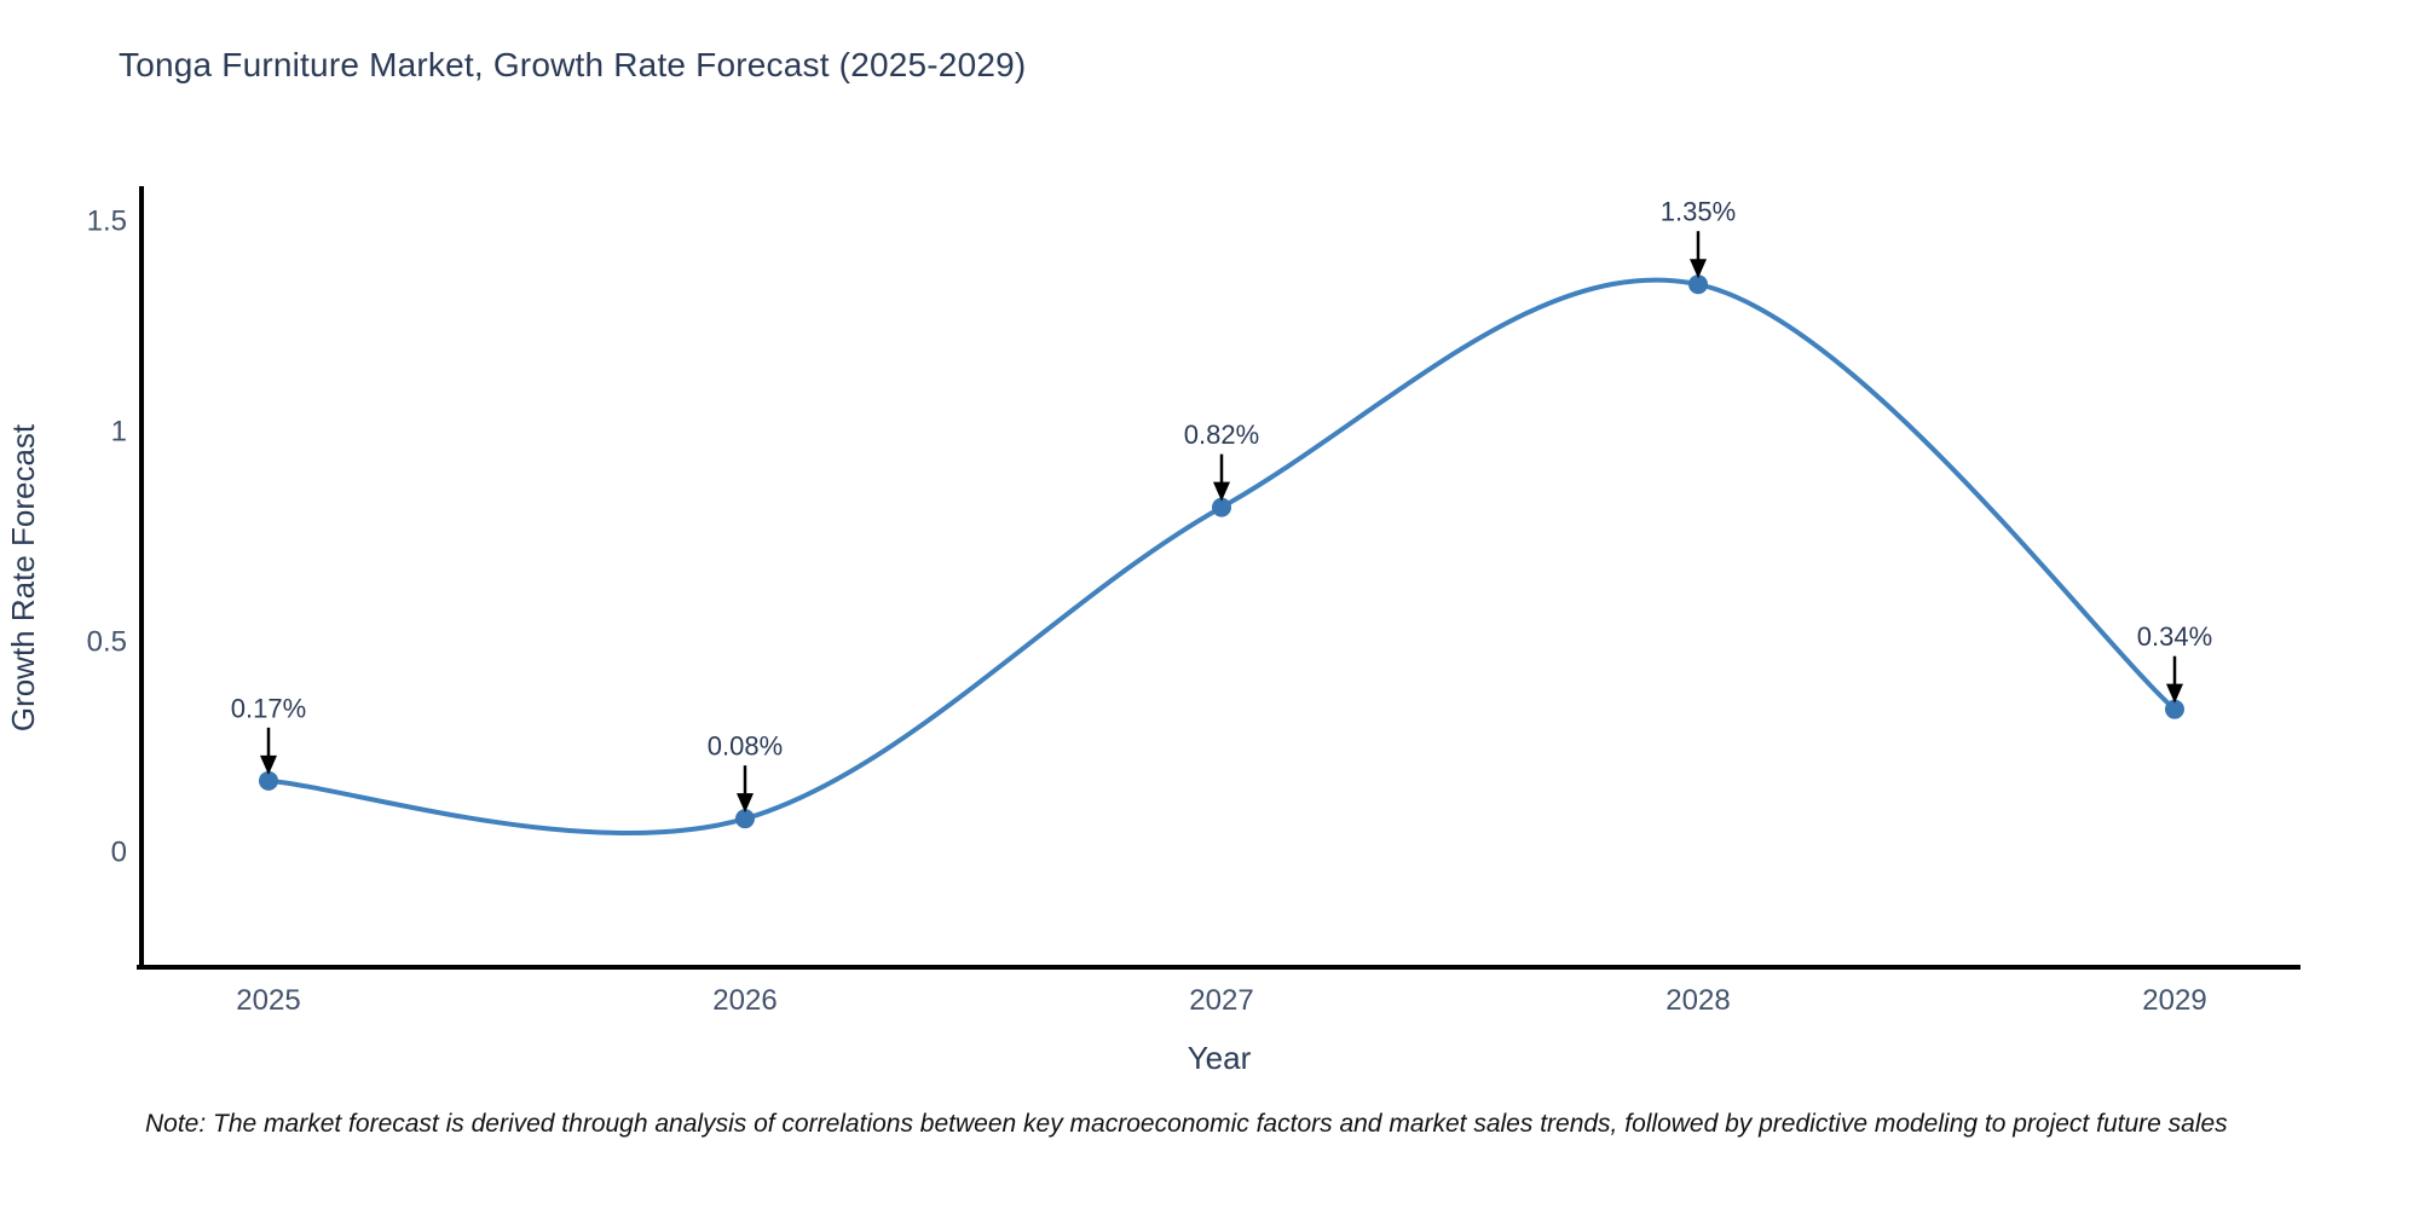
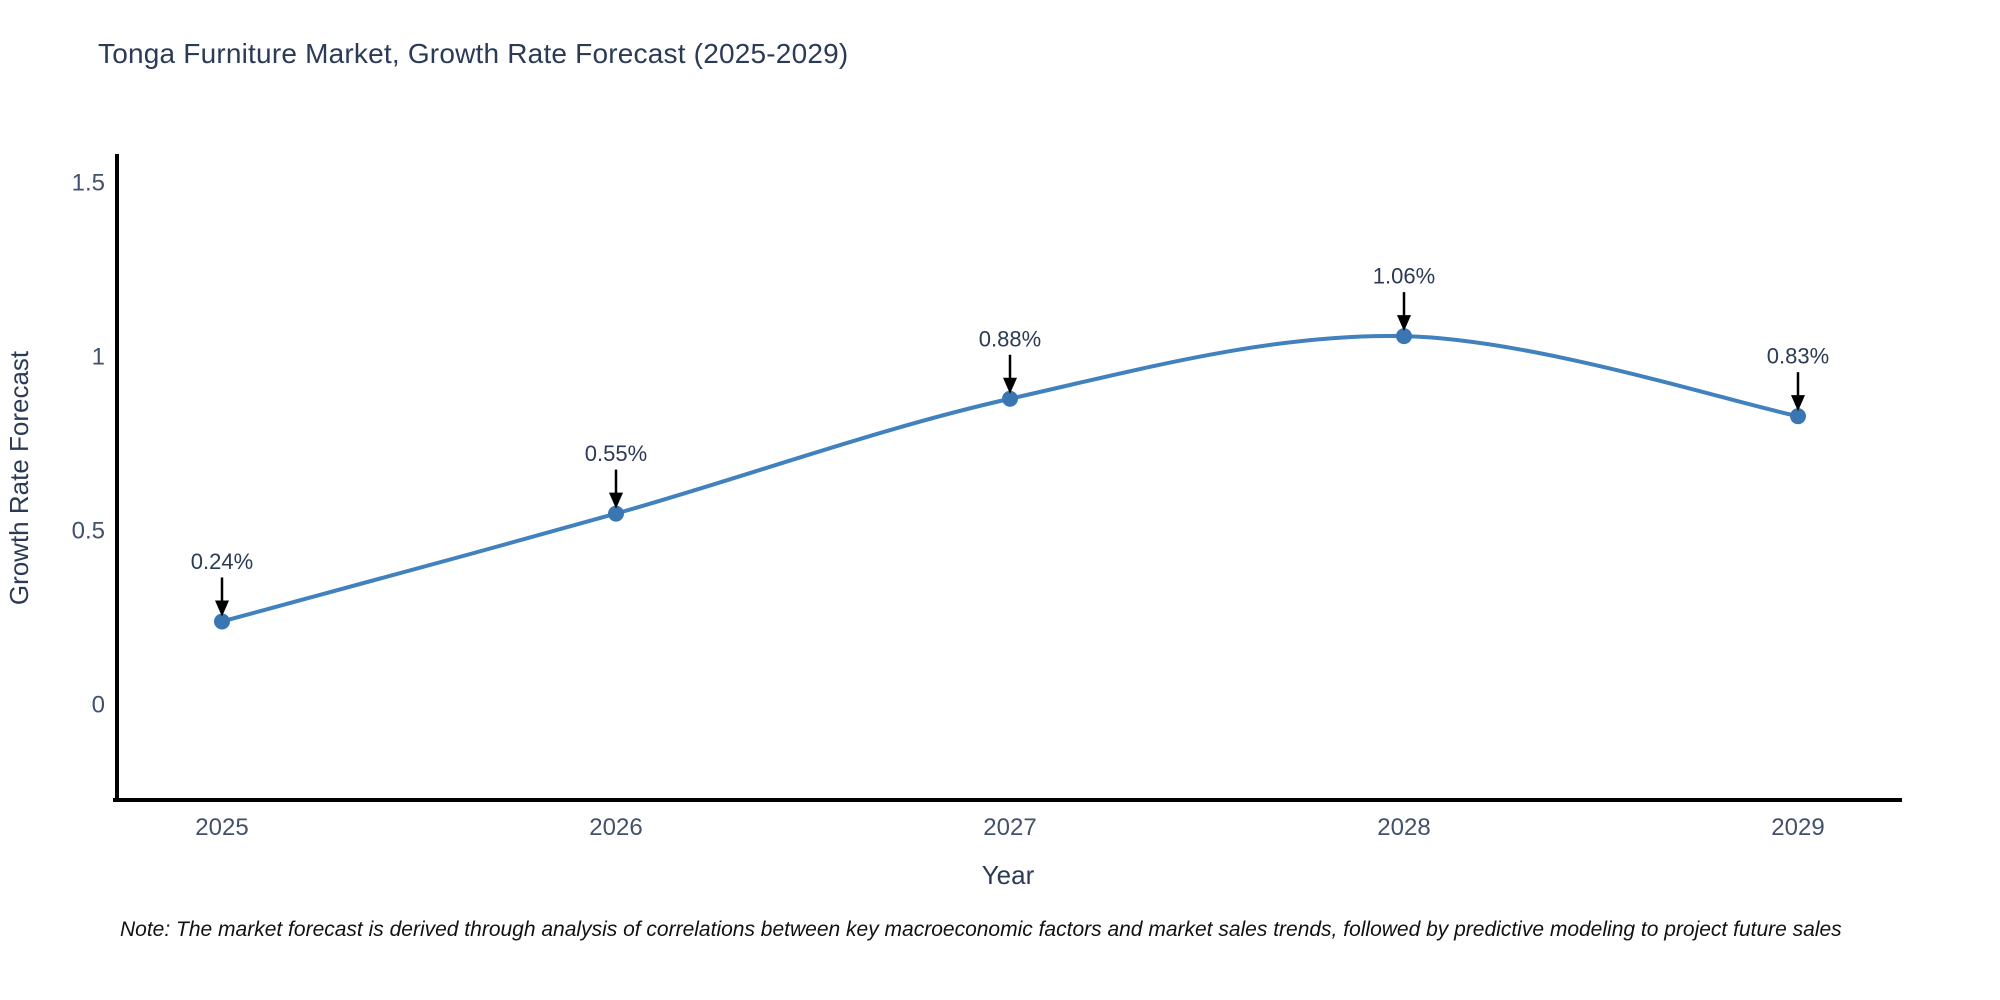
2025: 0.17% -> 0.24%
2026: 0.08% -> 0.55%
2027: 0.82% -> 0.88%
2028: 1.35% -> 1.06%
2029: 0.34% -> 0.83%
